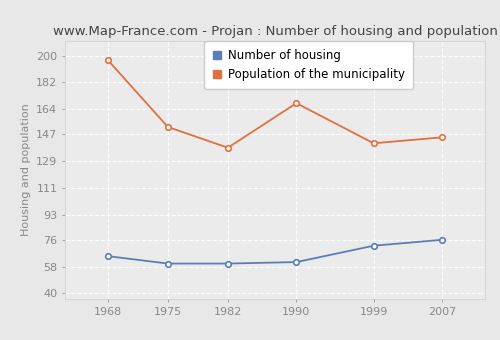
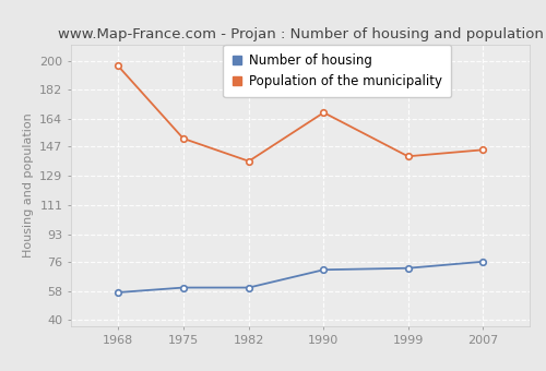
Number of housing/1968: 65 -> 57
Number of housing/1990: 61 -> 71
